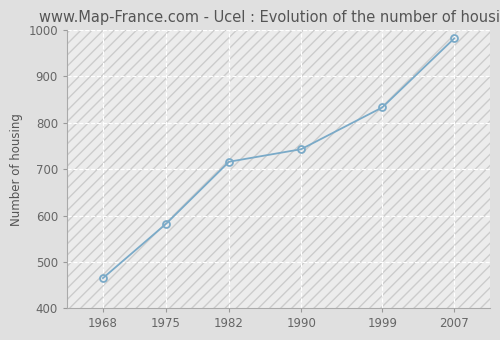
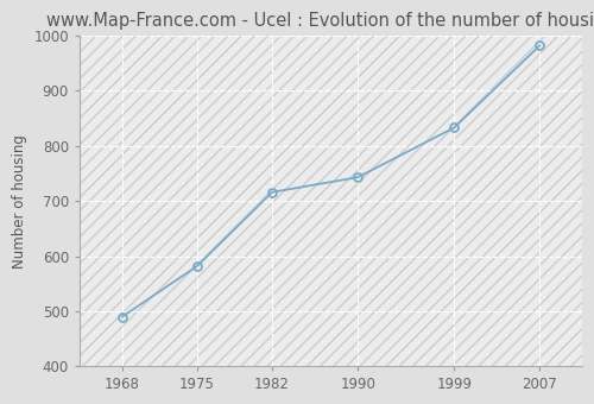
1968: 465 -> 490
